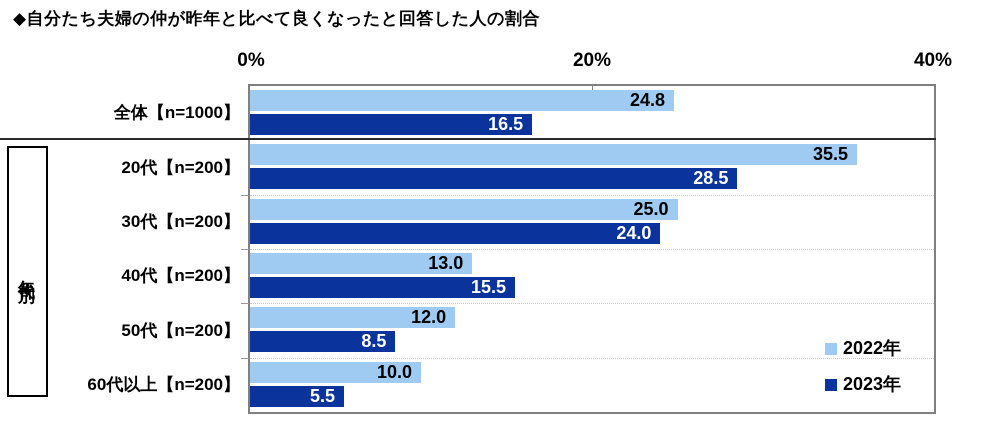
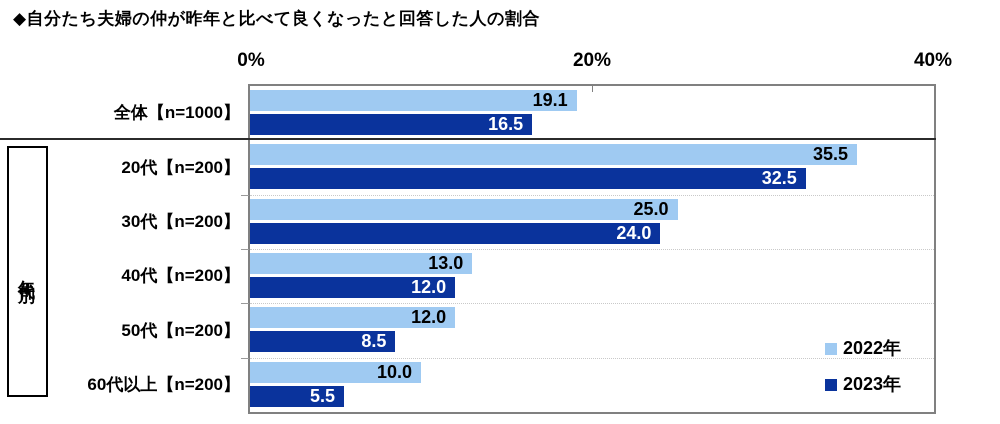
2022年/全体【n=1000】: 24.8 -> 19.1
2023年/20代【n=200】: 28.5 -> 32.5
2023年/40代【n=200】: 15.5 -> 12.0
